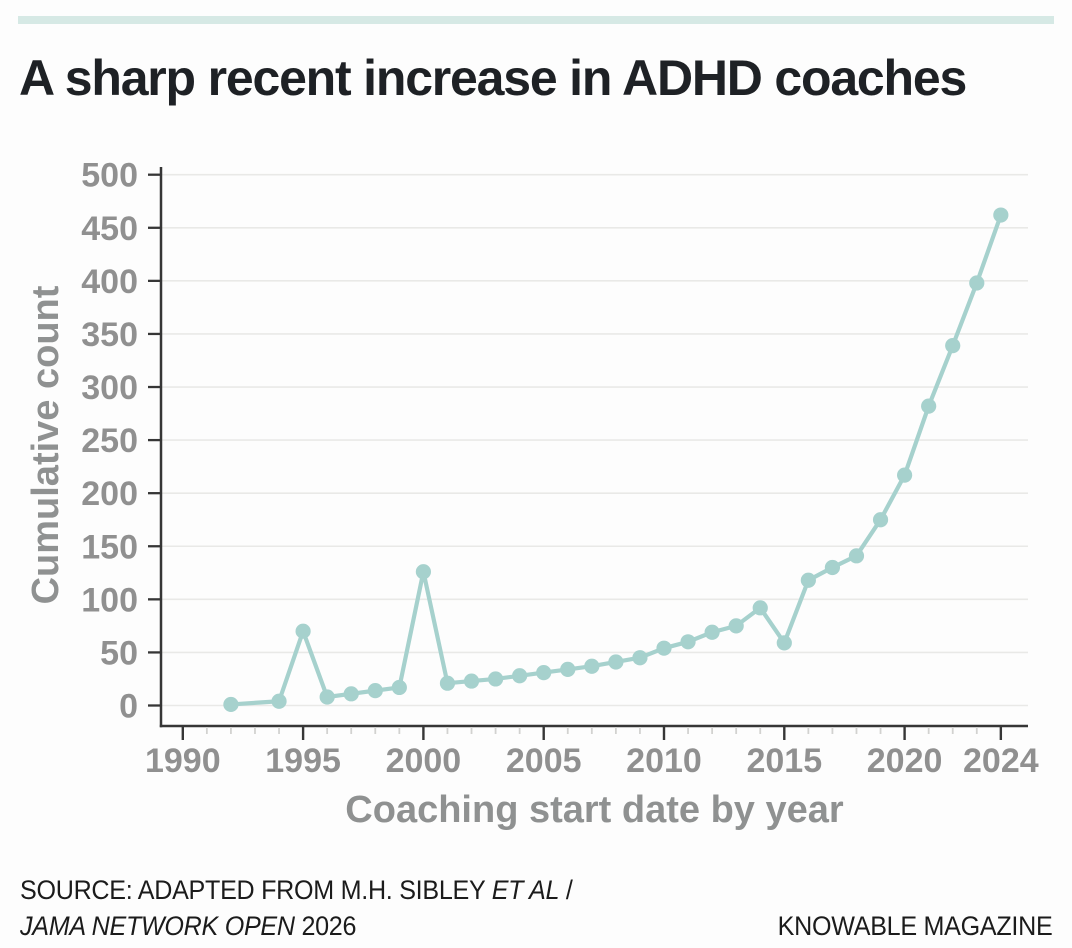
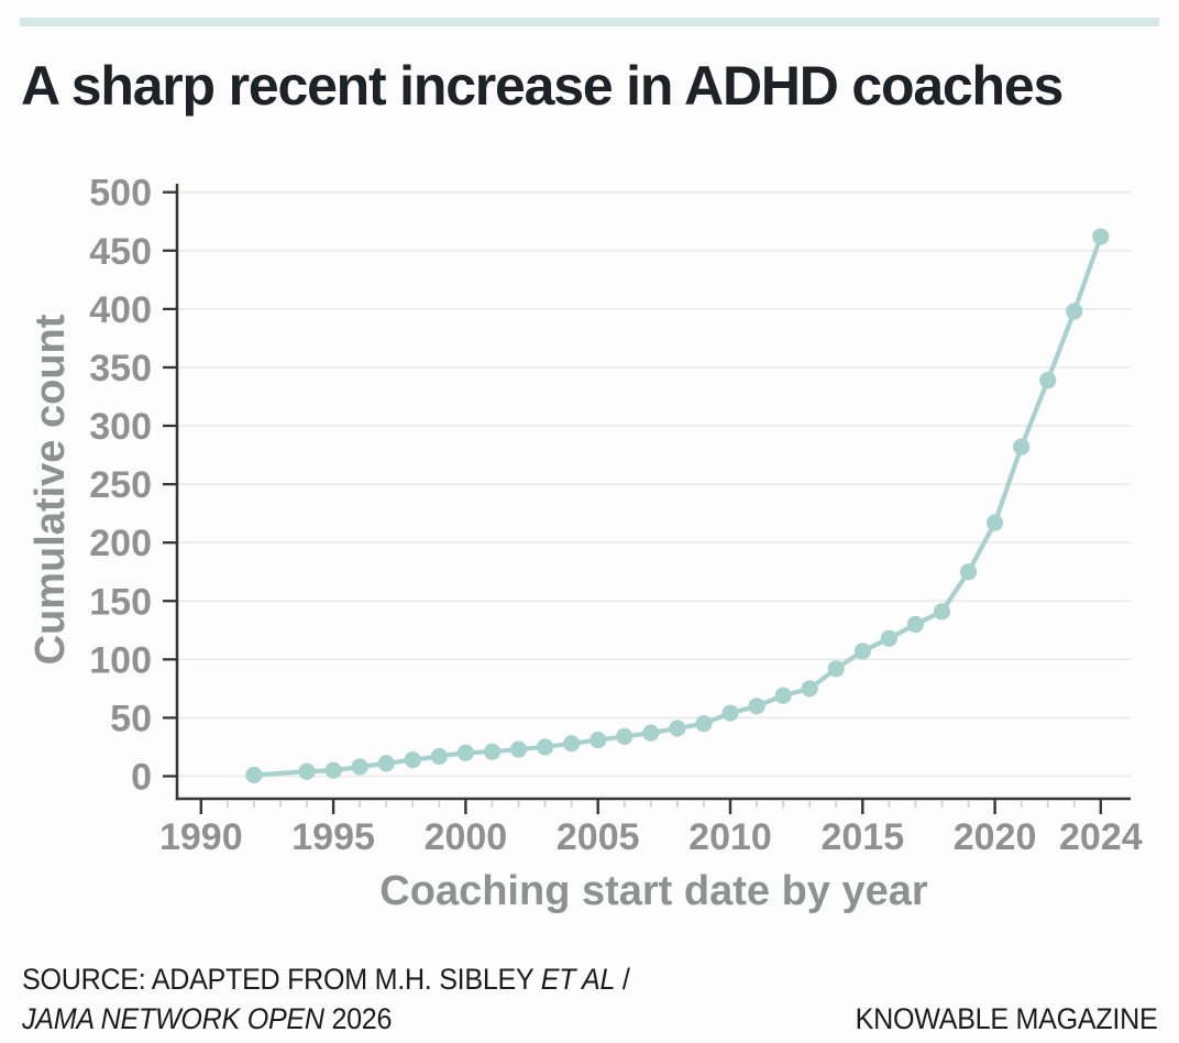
1995: 70 -> 5
2000: 126 -> 20
2015: 59 -> 107
